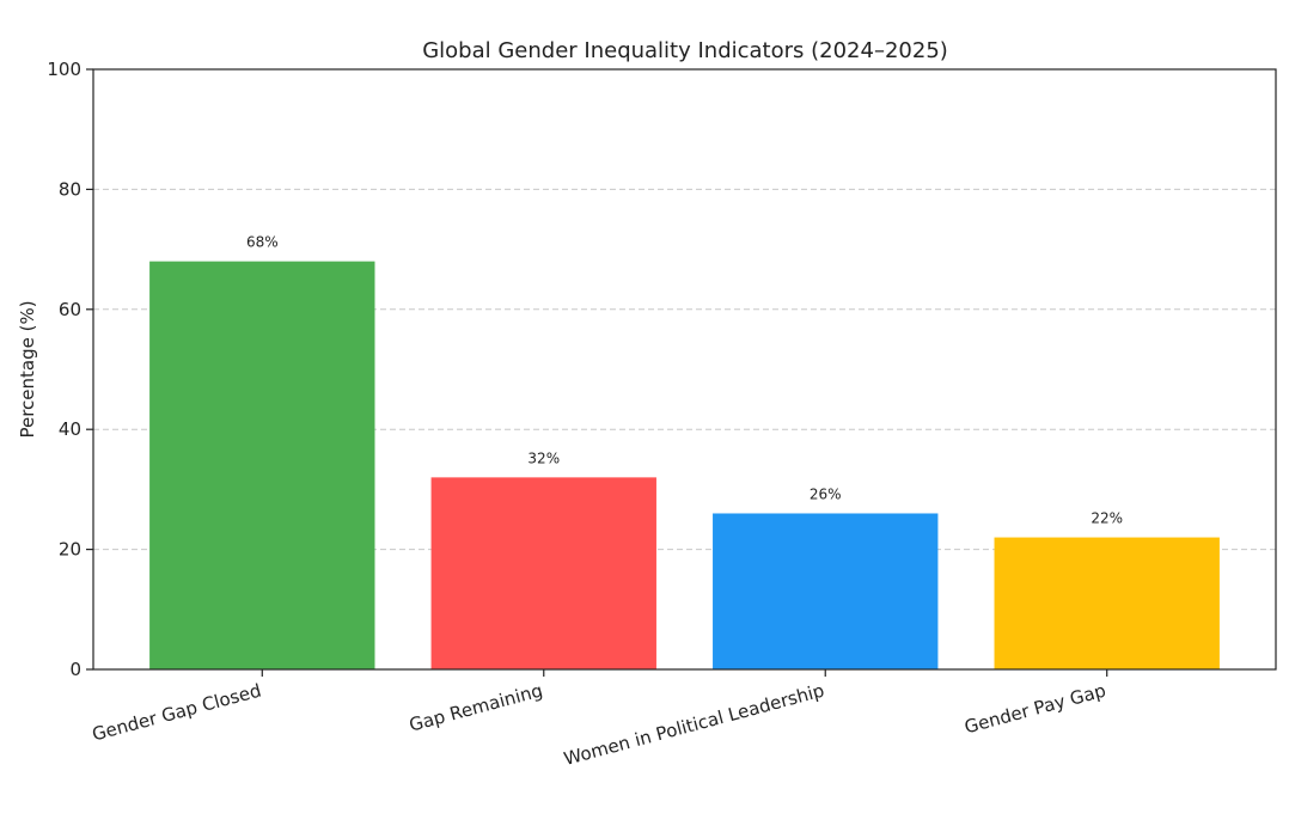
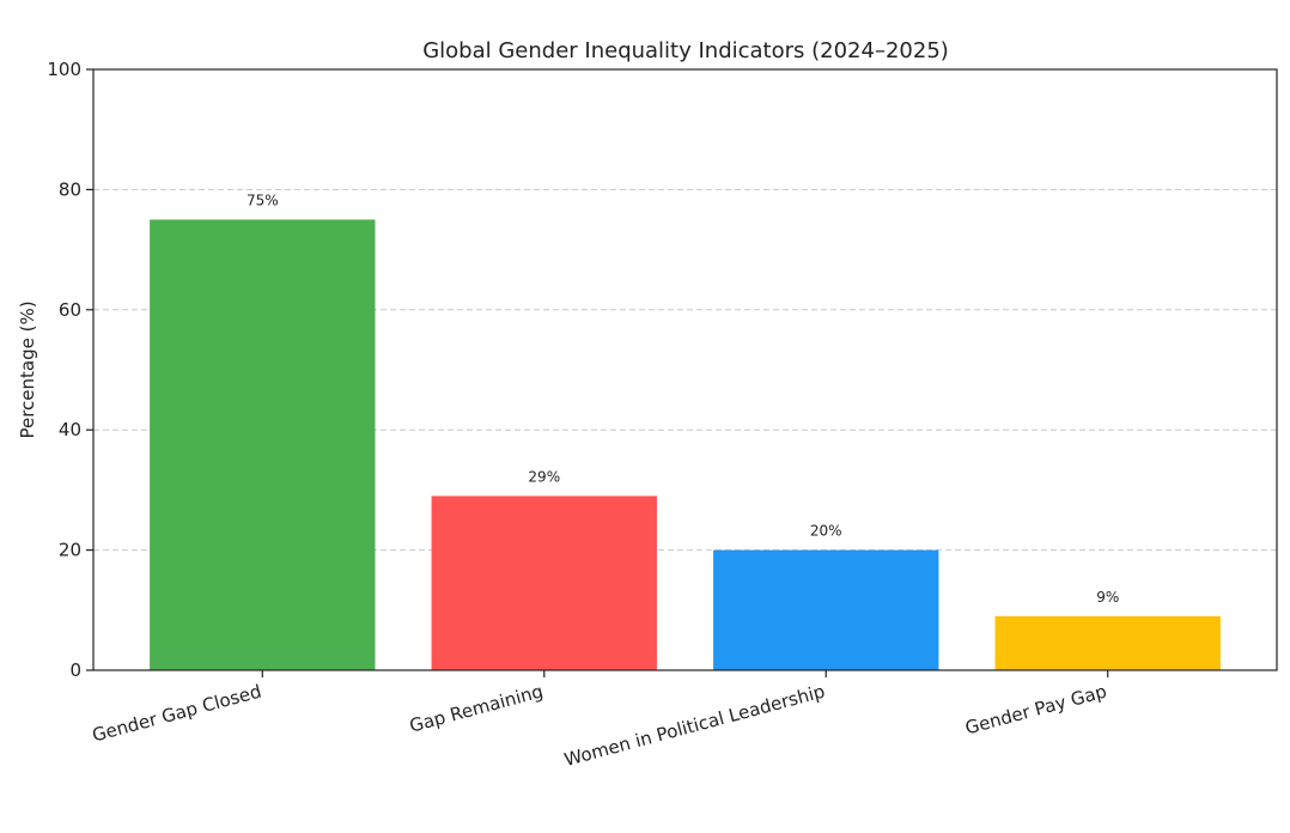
Gender Gap Closed: 68% -> 75%
Gap Remaining: 32% -> 29%
Women in Political Leadership: 26% -> 20%
Gender Pay Gap: 22% -> 9%
